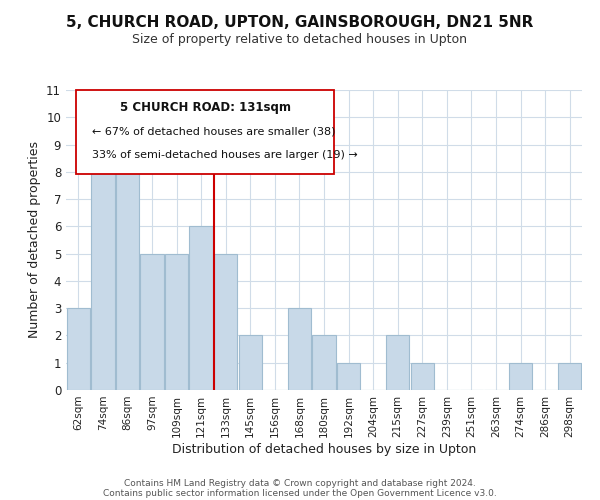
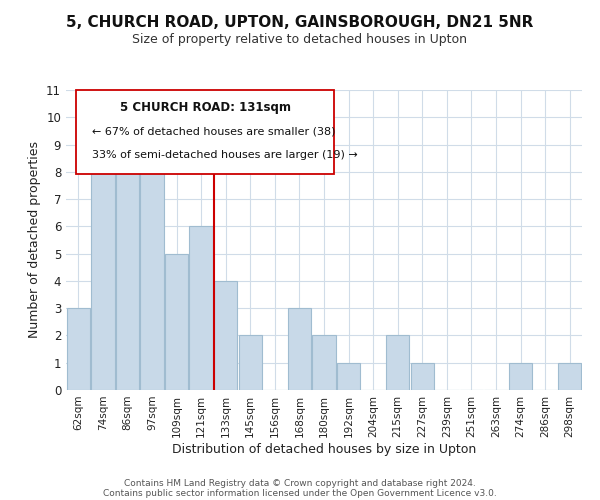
97sqm: 5 -> 8
133sqm: 5 -> 4
